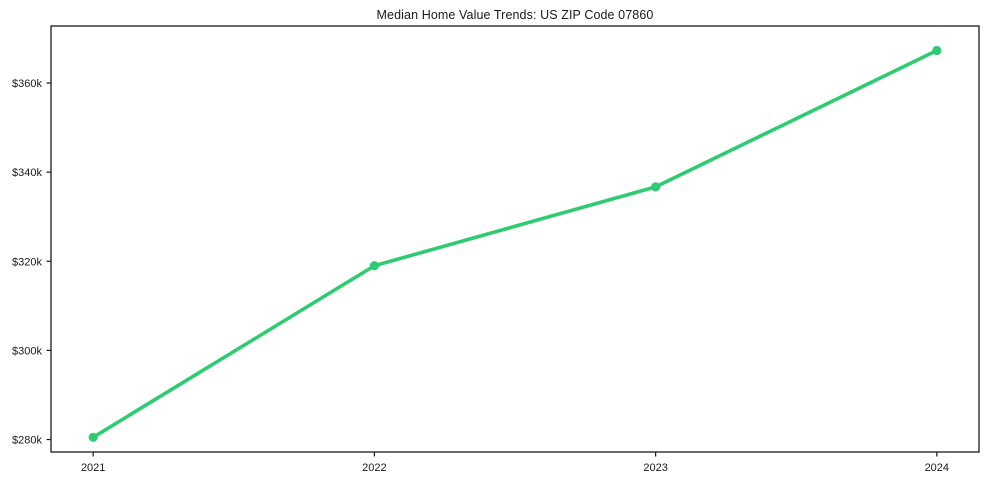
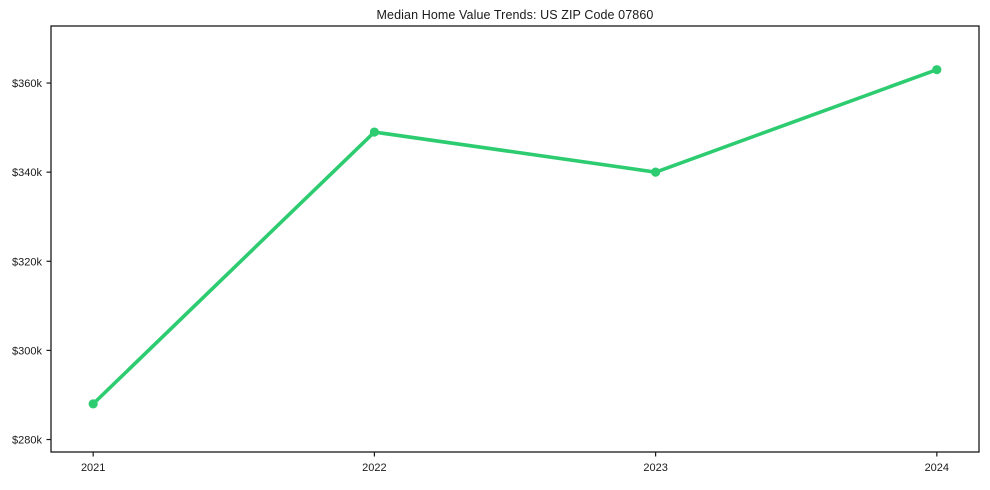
2021: $280k -> $288k
2022: $319k -> $349k
2023: $337k -> $340k
2024: $367k -> $363k
